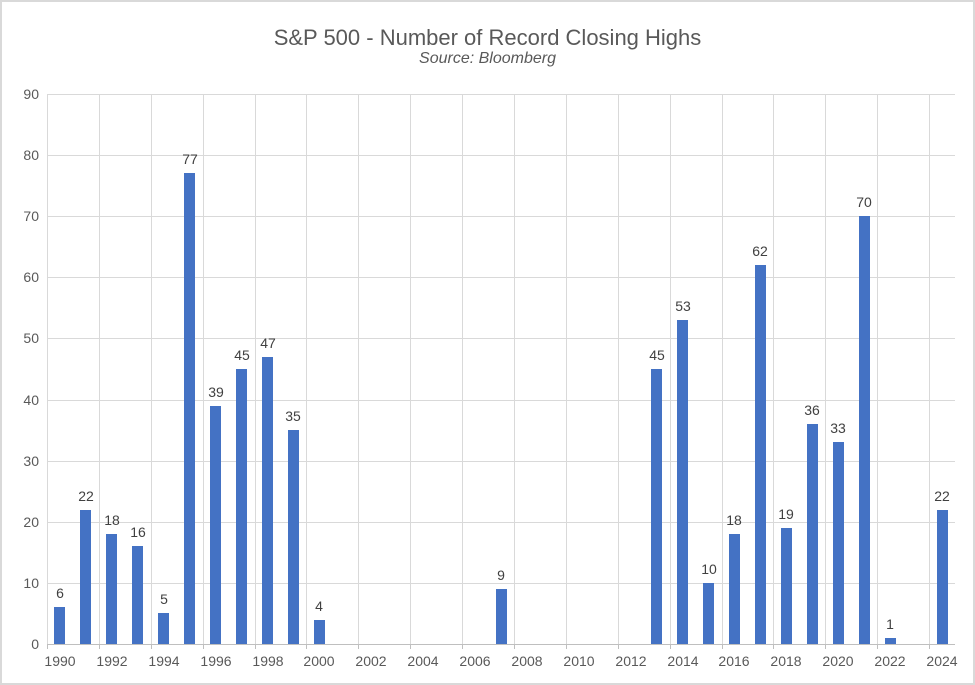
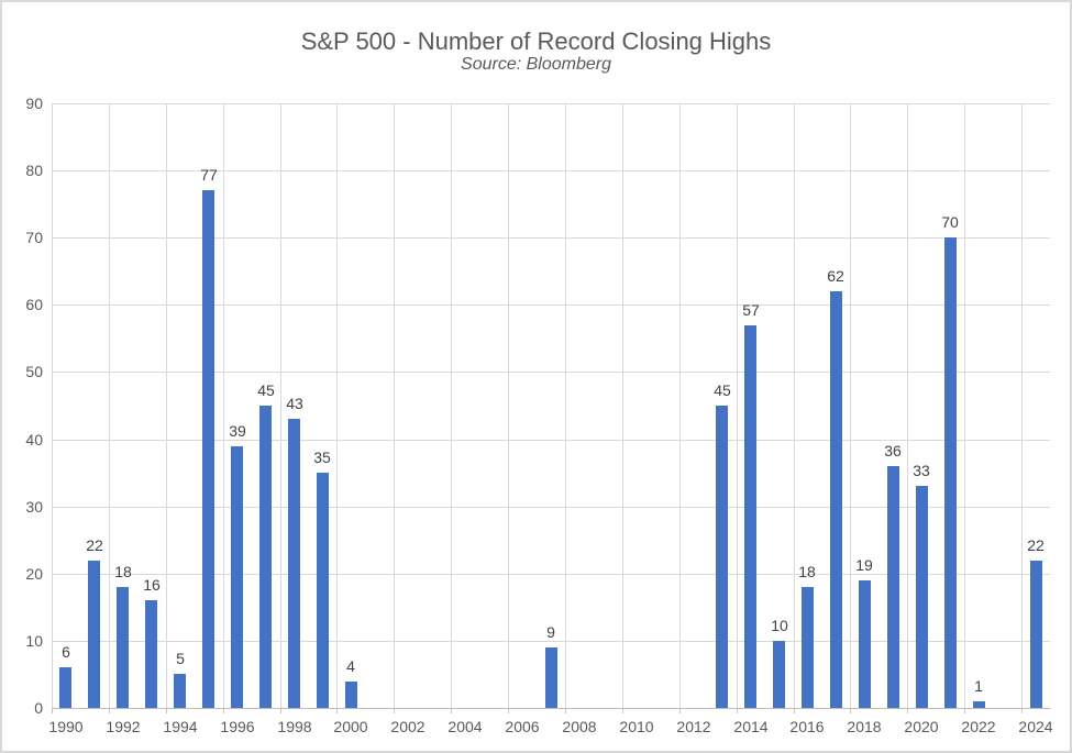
1998: 47 -> 43
2014: 53 -> 57
